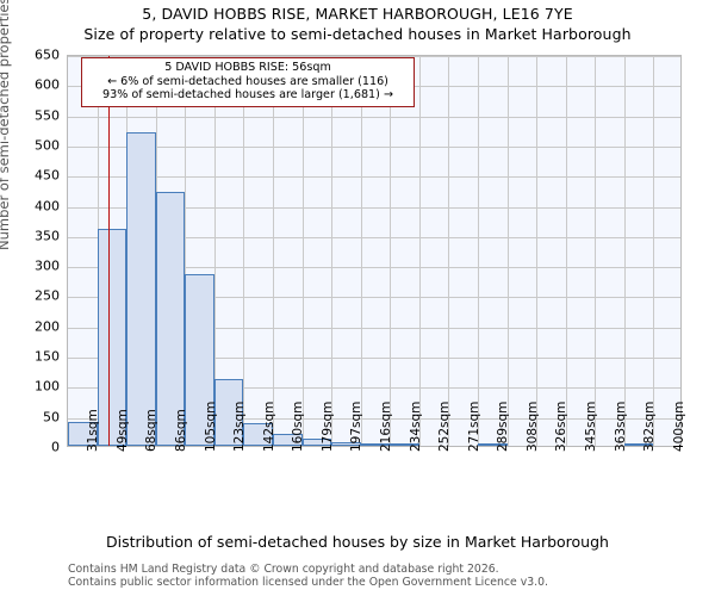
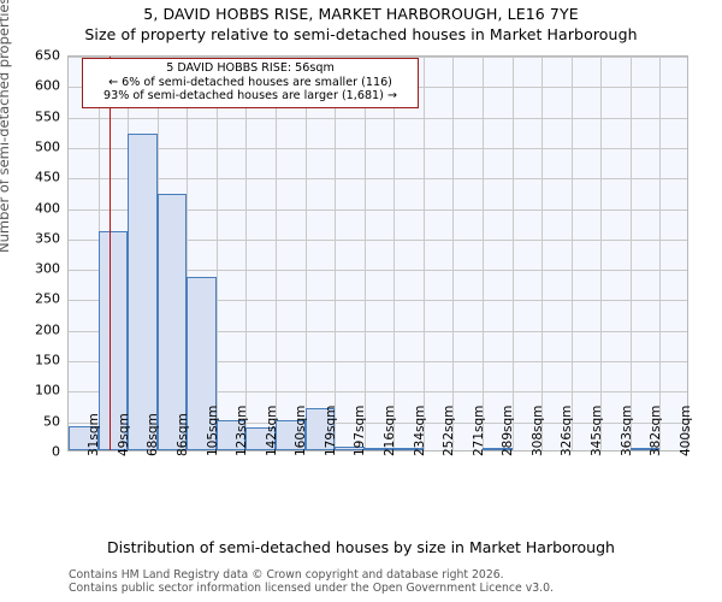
123sqm: 110 -> 50
160sqm: 20 -> 50
179sqm: 10 -> 70
